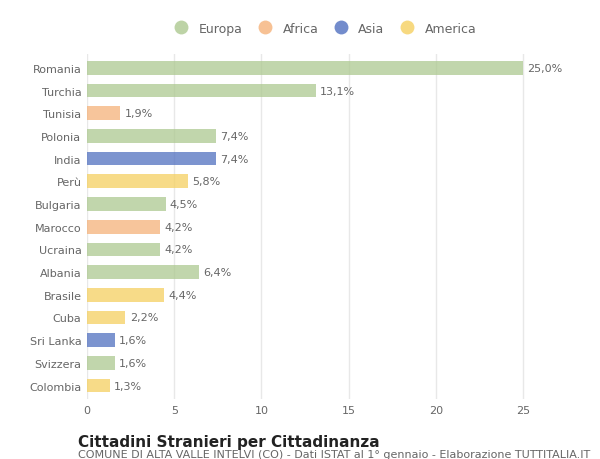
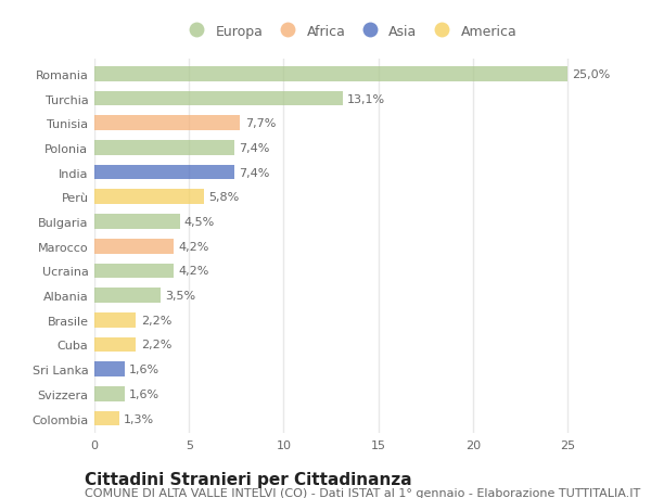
Tunisia: 1,9% -> 7,7%
Albania: 6,4% -> 3,5%
Brasile: 4,4% -> 2,2%
